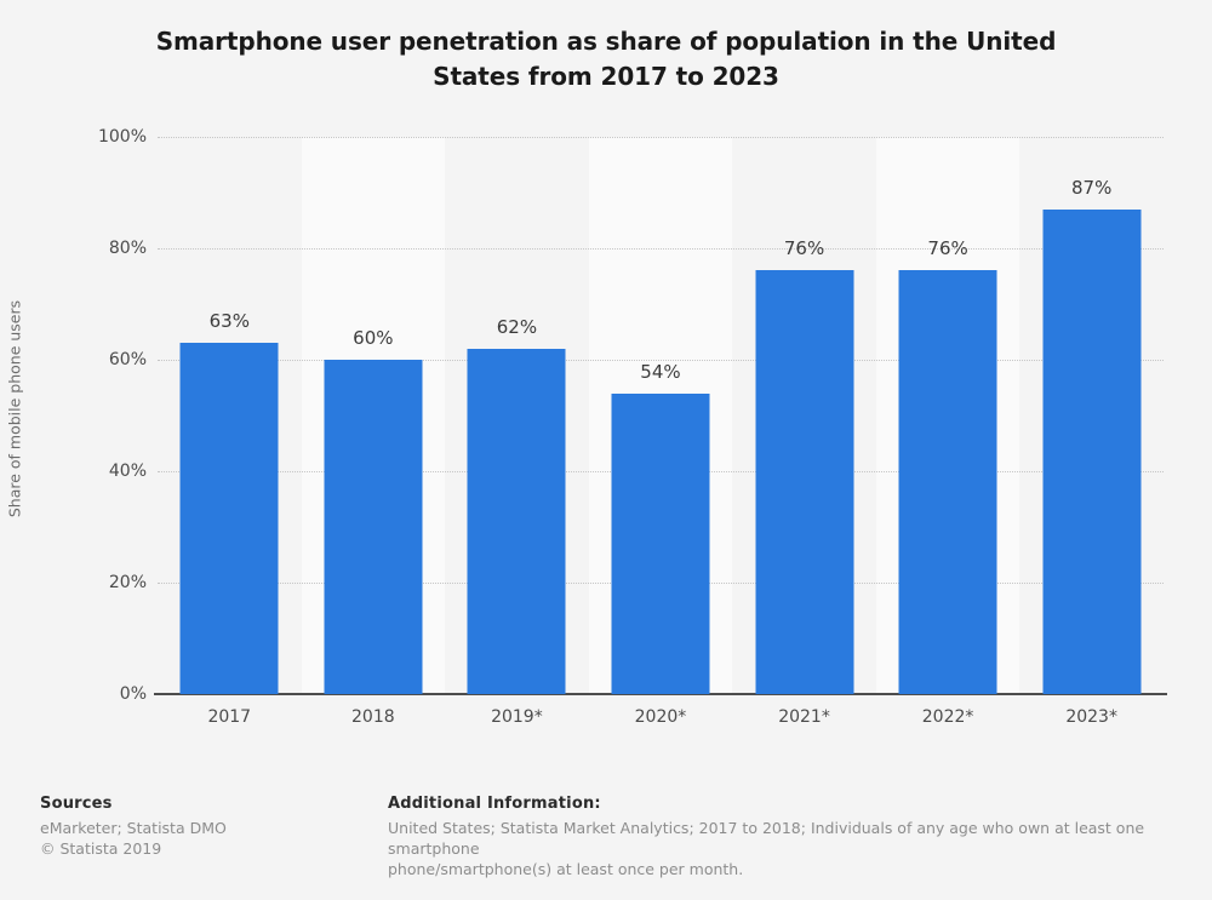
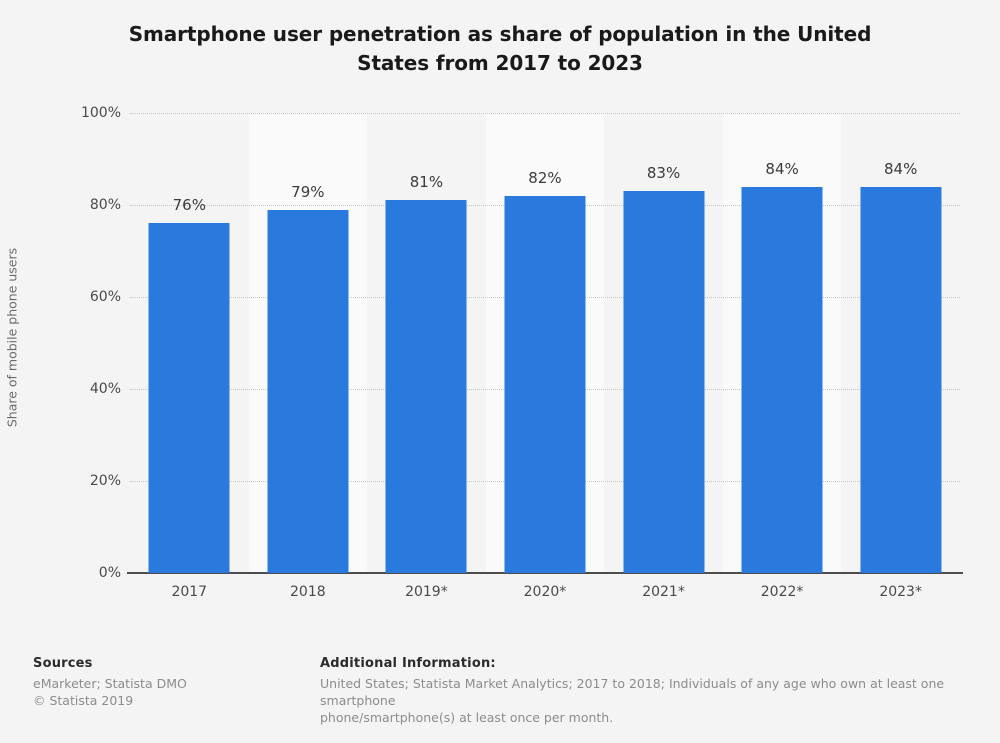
2017: 63% -> 76%
2018: 60% -> 79%
2019*: 62% -> 81%
2020*: 54% -> 82%
2021*: 76% -> 83%
2022*: 76% -> 84%
2023*: 87% -> 84%
